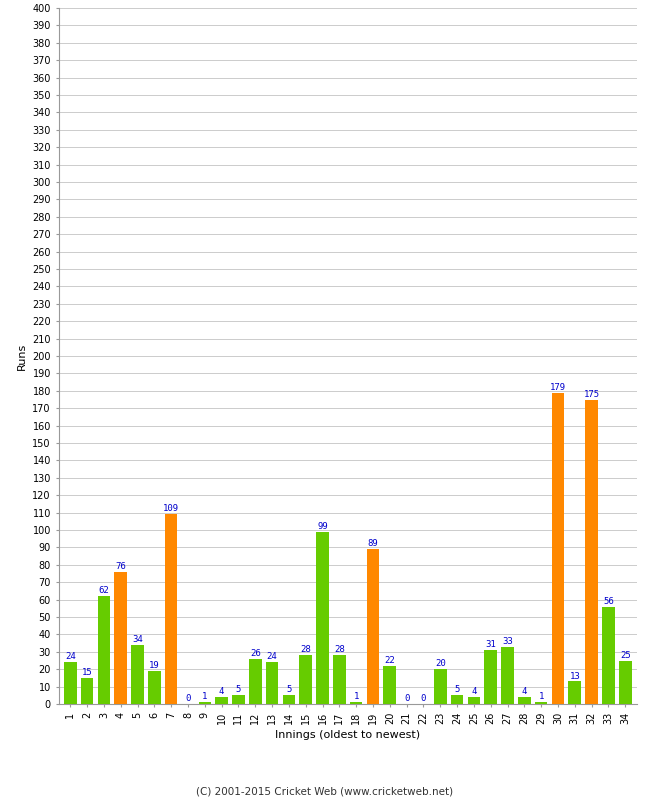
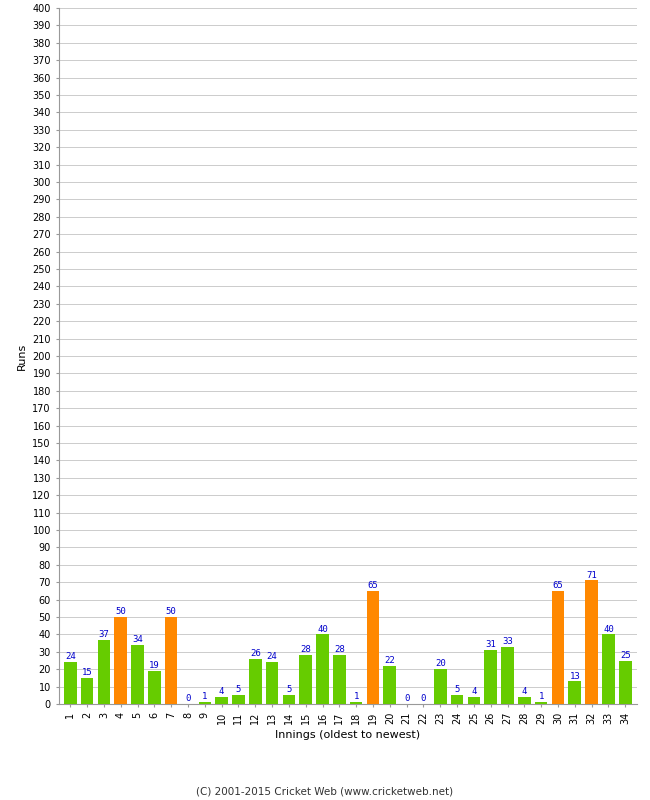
3: 62 -> 37
4: 76 -> 50
7: 109 -> 50
16: 99 -> 40
19: 89 -> 65
30: 179 -> 65
32: 175 -> 71
33: 56 -> 40
